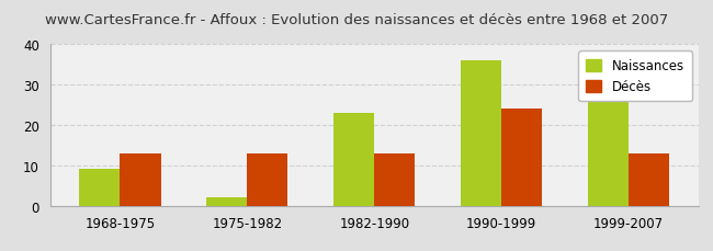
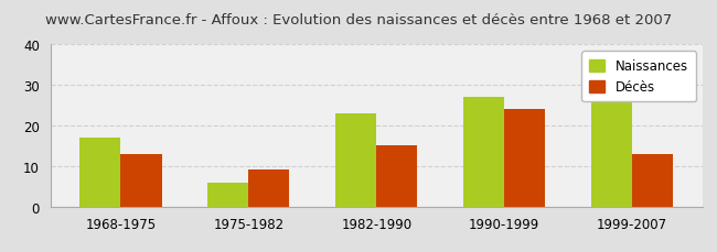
Naissances/1968-1975: 9 -> 17
Naissances/1975-1982: 2 -> 6
Décès/1975-1982: 13 -> 9
Décès/1982-1990: 13 -> 15
Naissances/1990-1999: 36 -> 27
